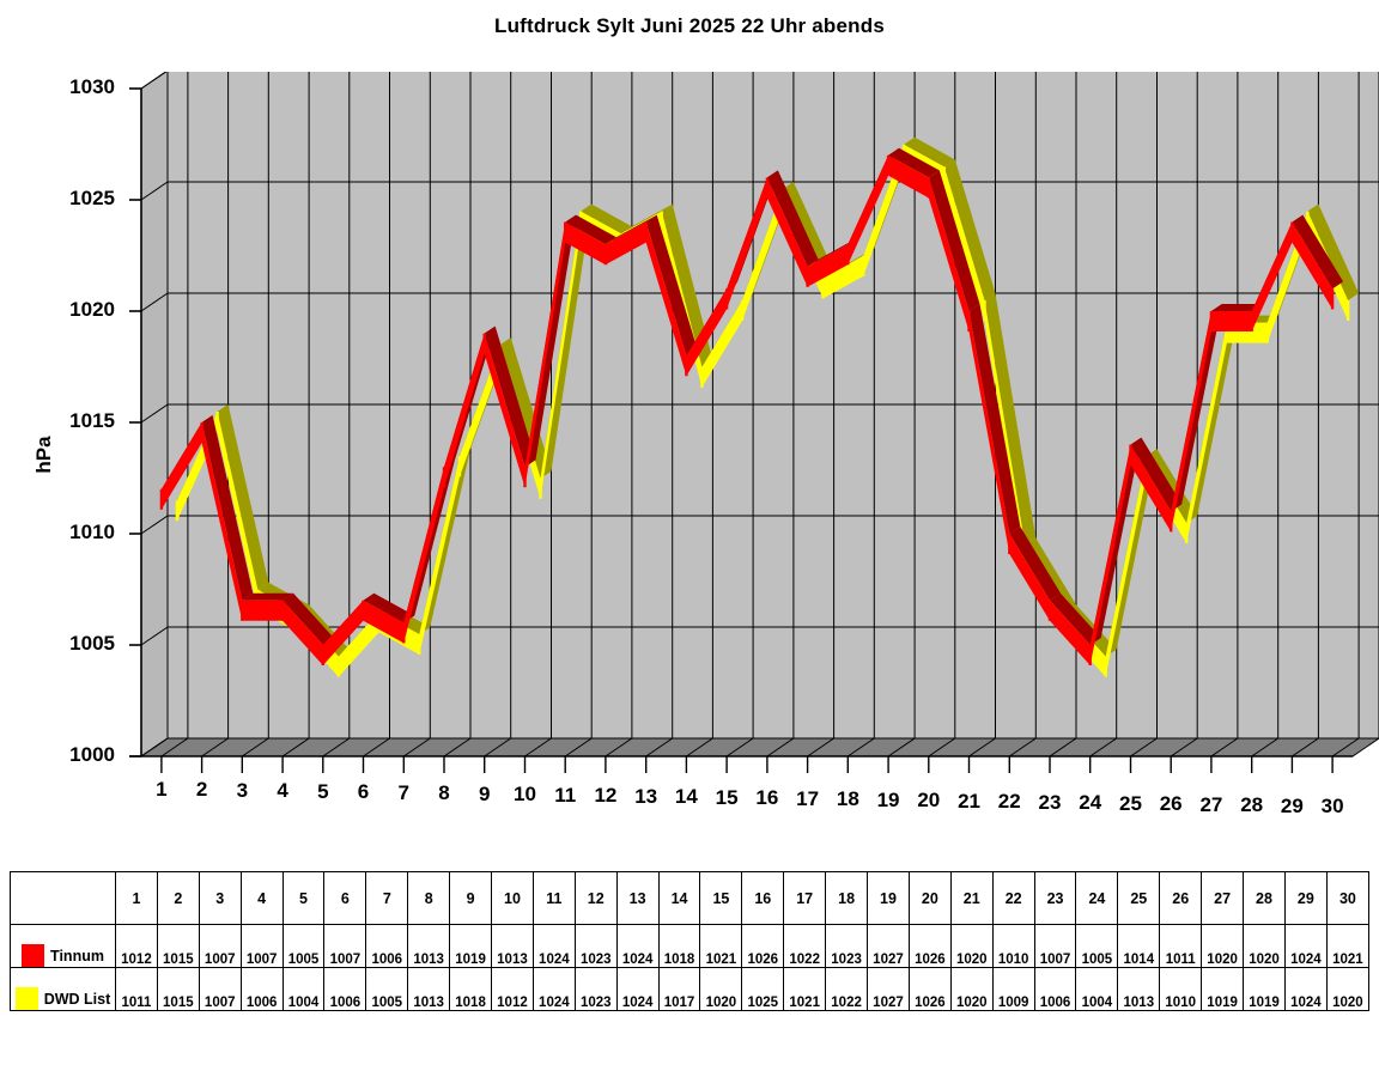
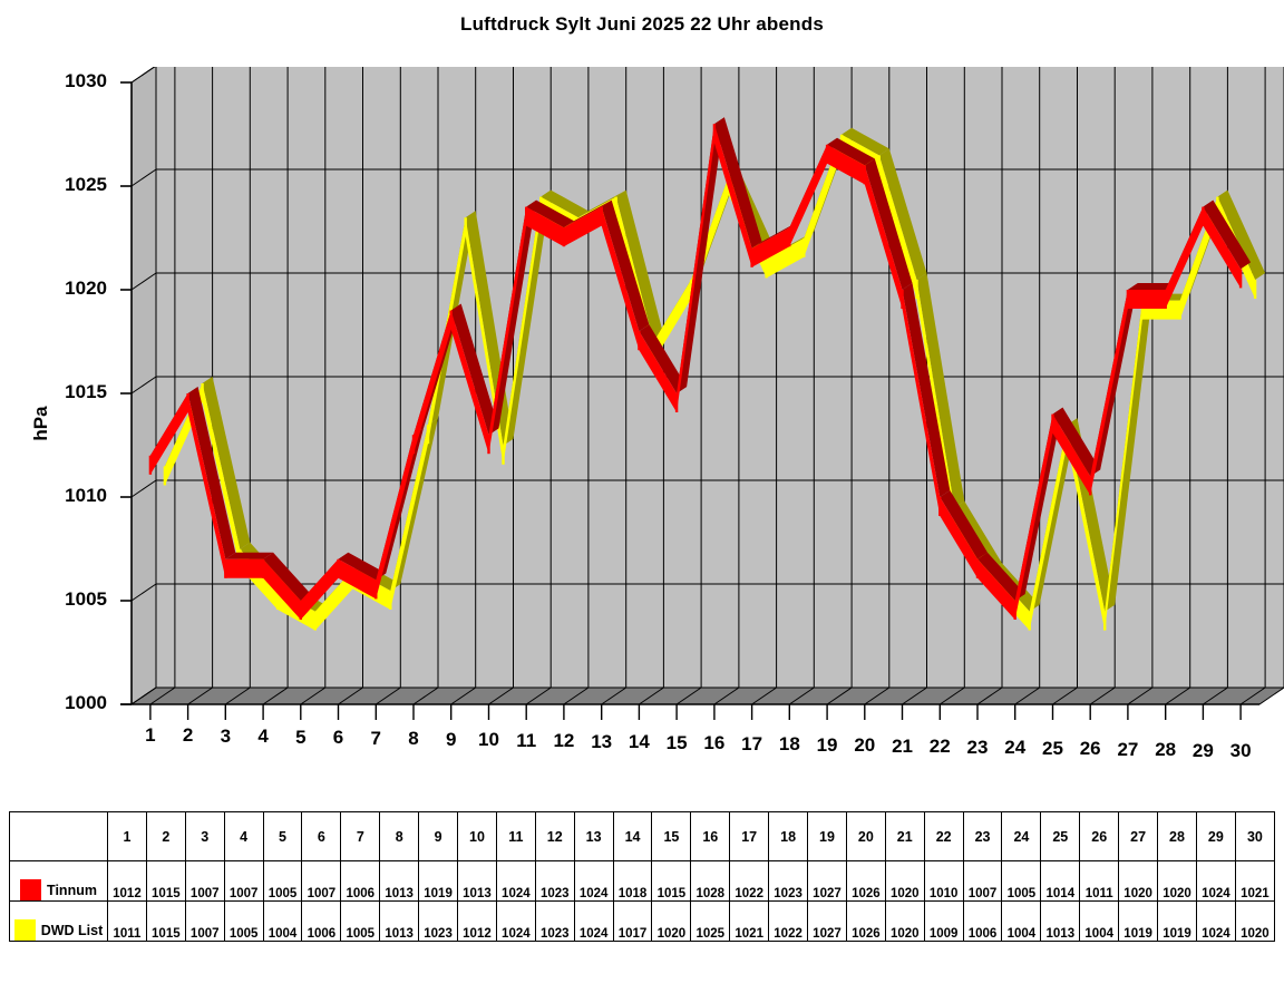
DWD List/4: 1006 -> 1005
DWD List/9: 1018 -> 1023
Tinnum/15: 1021 -> 1015
Tinnum/16: 1026 -> 1028
DWD List/26: 1010 -> 1004
